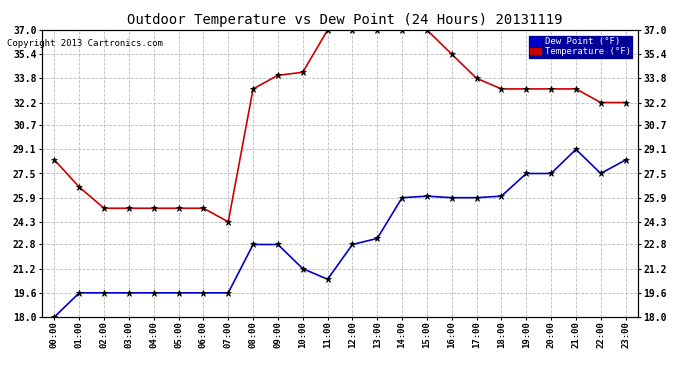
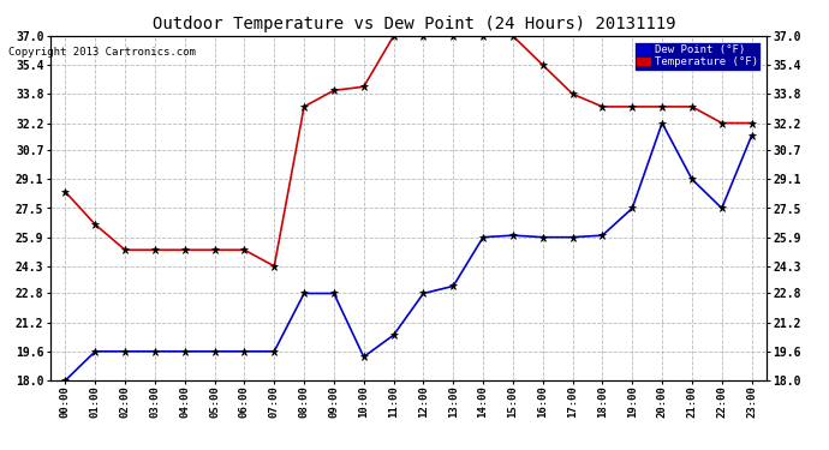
Dew Point (°F)/10:00: 21.2 -> 19.3
Dew Point (°F)/20:00: 27.5 -> 32.2
Dew Point (°F)/23:00: 28.4 -> 31.5
